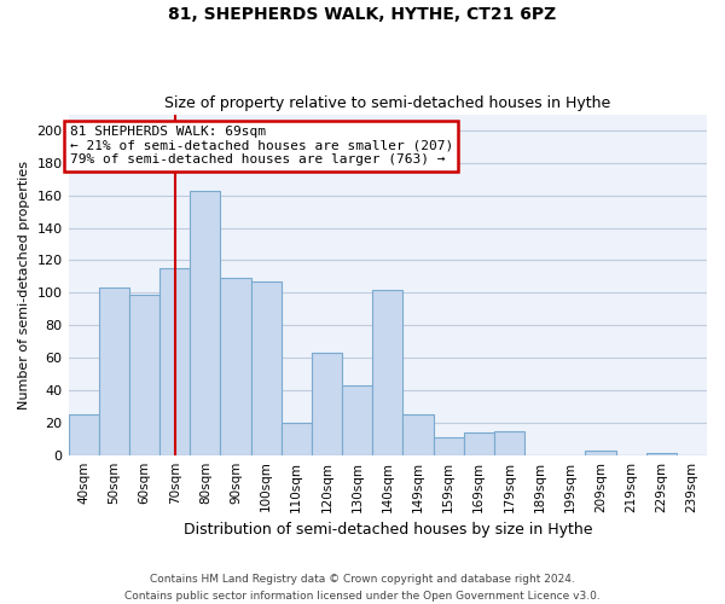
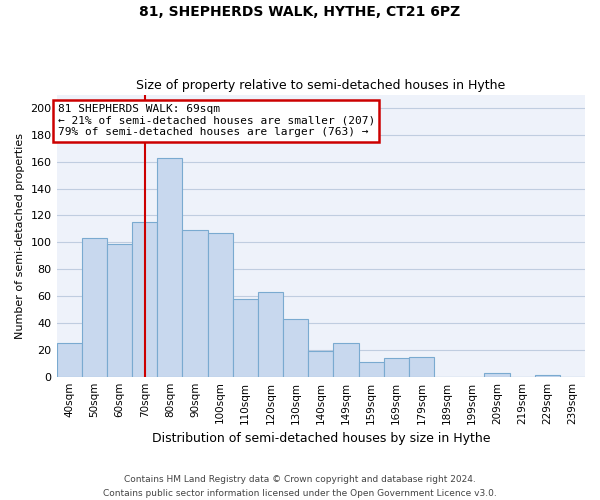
110sqm: 20 -> 58
140sqm: 102 -> 19
